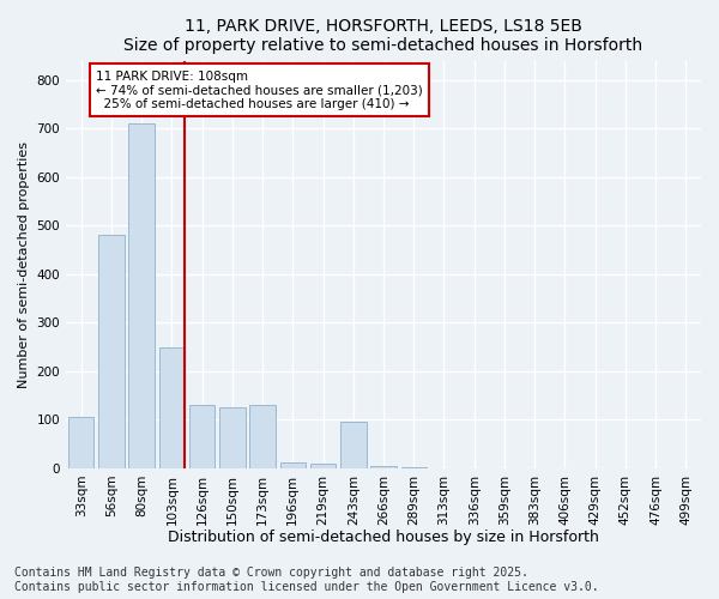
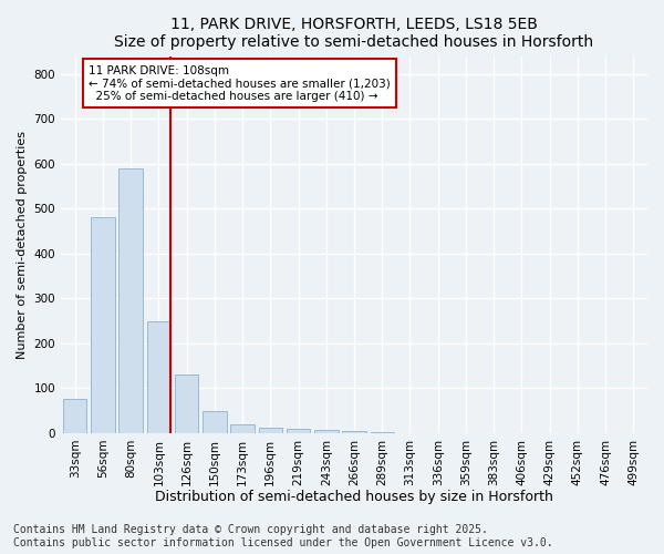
33sqm: 105 -> 75
80sqm: 710 -> 590
150sqm: 125 -> 50
173sqm: 130 -> 20
243sqm: 95 -> 6
